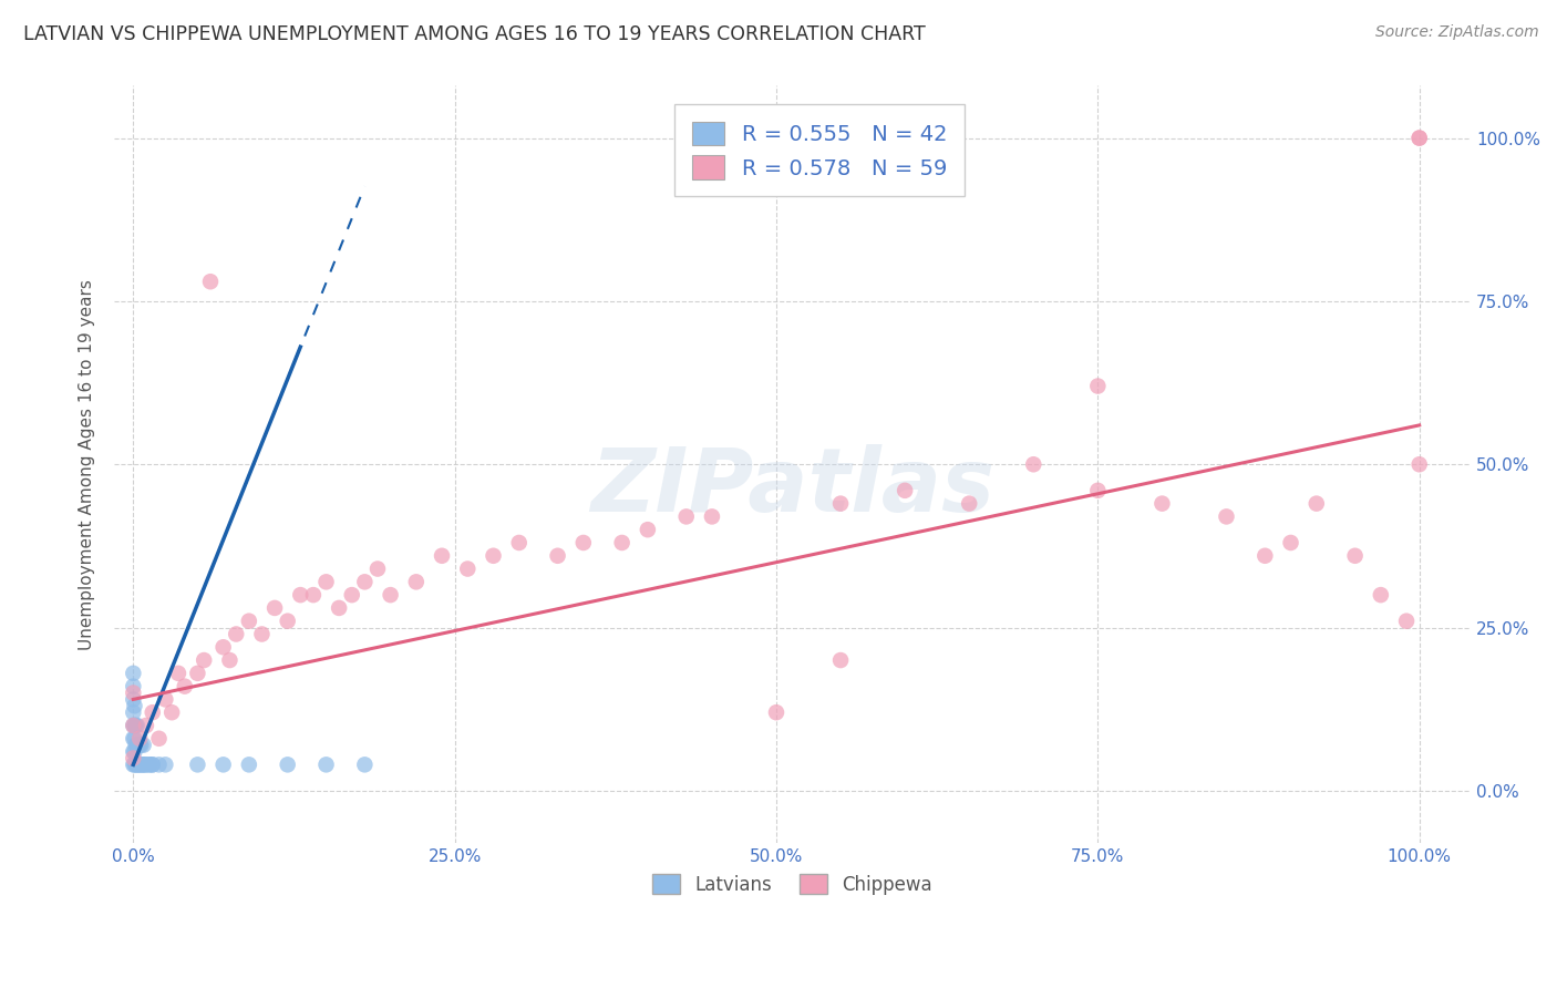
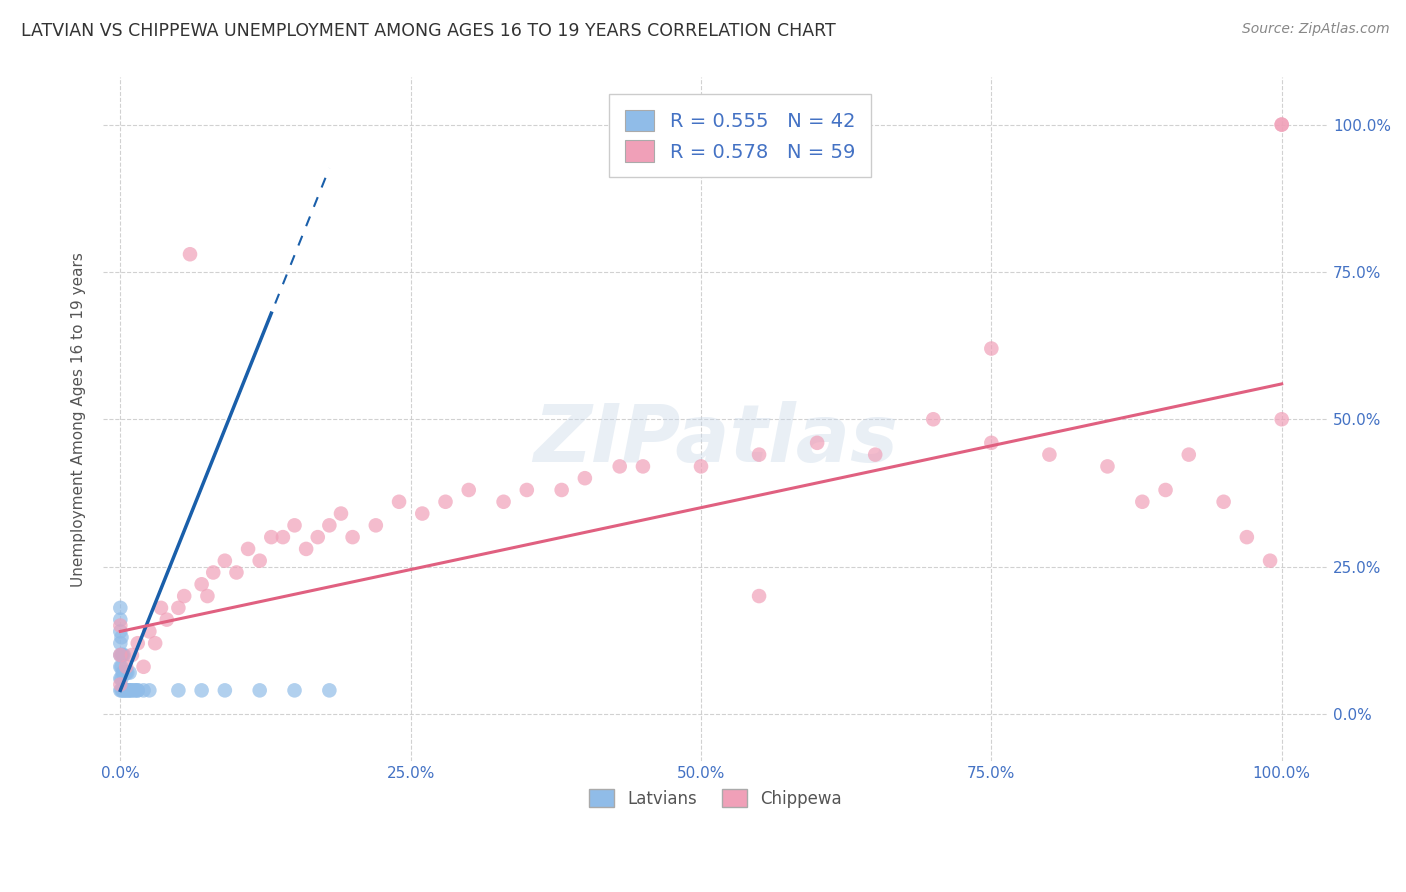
Chippewa/50.0%: 12% -> 42%
